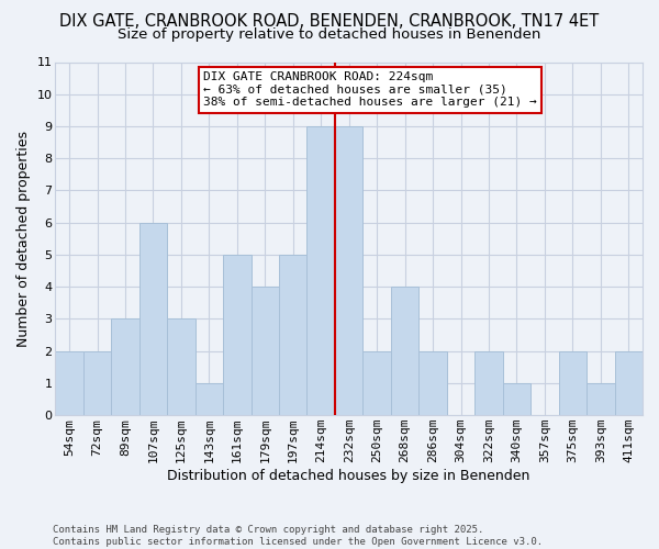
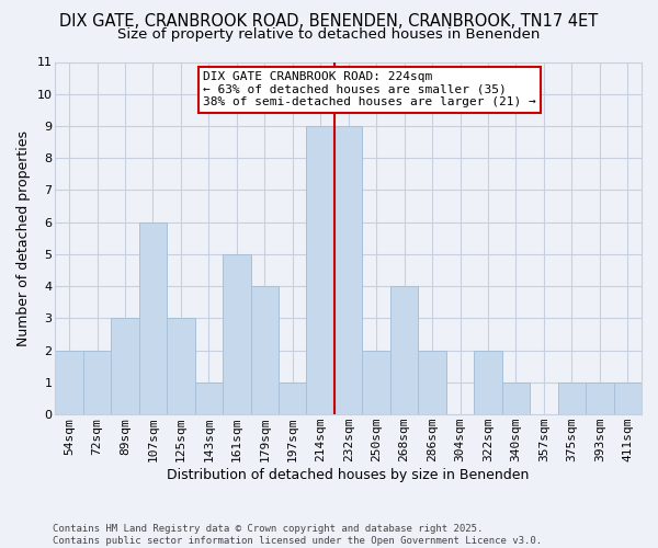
197sqm: 5 -> 1
375sqm: 2 -> 1
411sqm: 2 -> 1
